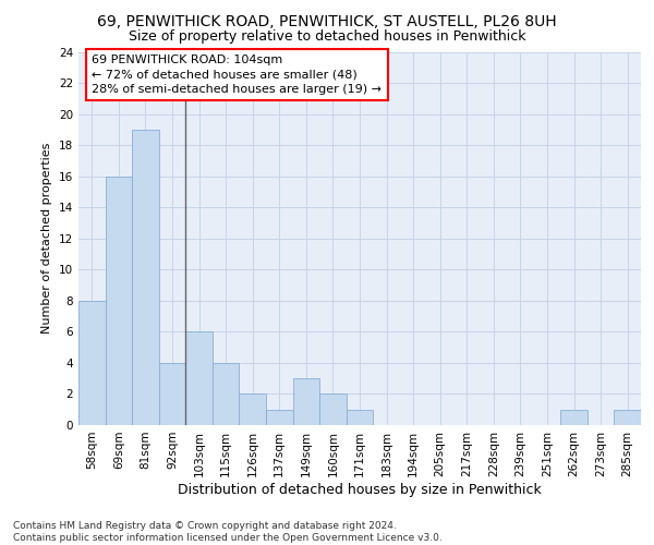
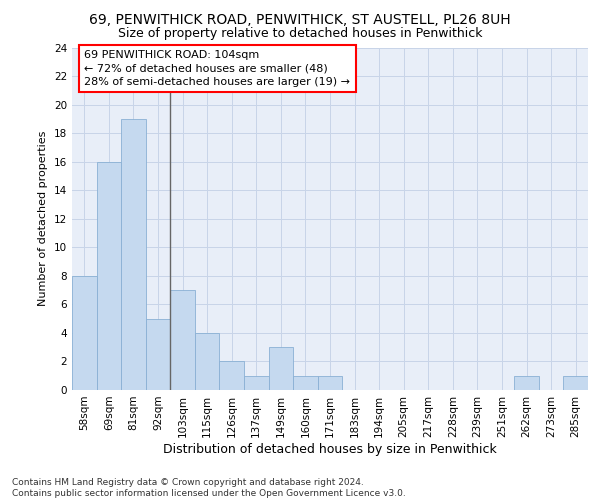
92sqm: 4 -> 5
103sqm: 6 -> 7
160sqm: 2 -> 1
